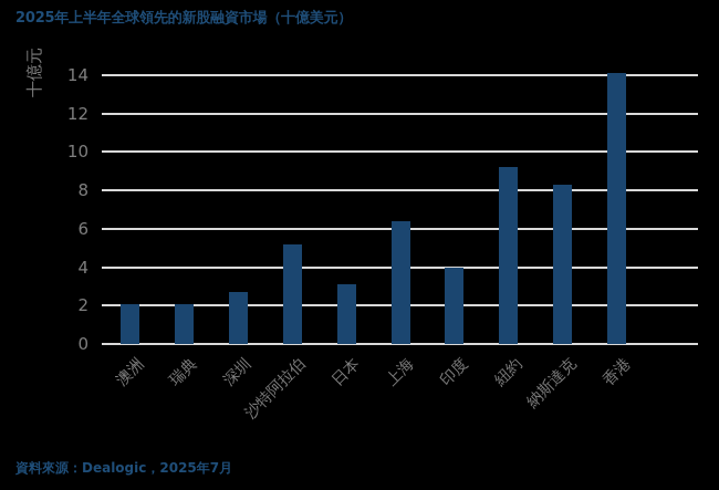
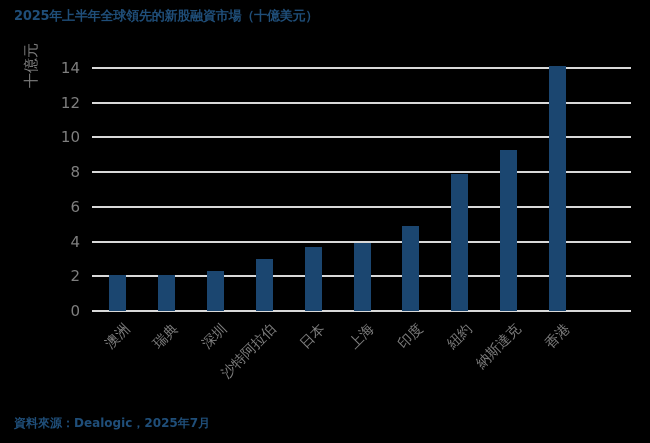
深圳: 2.7 -> 2.3
沙特阿拉伯: 5.2 -> 3.0
日本: 3.1 -> 3.7
上海: 6.4 -> 3.9
印度: 4.0 -> 4.9
紐約: 9.2 -> 7.9
納斯達克: 8.3 -> 9.3
